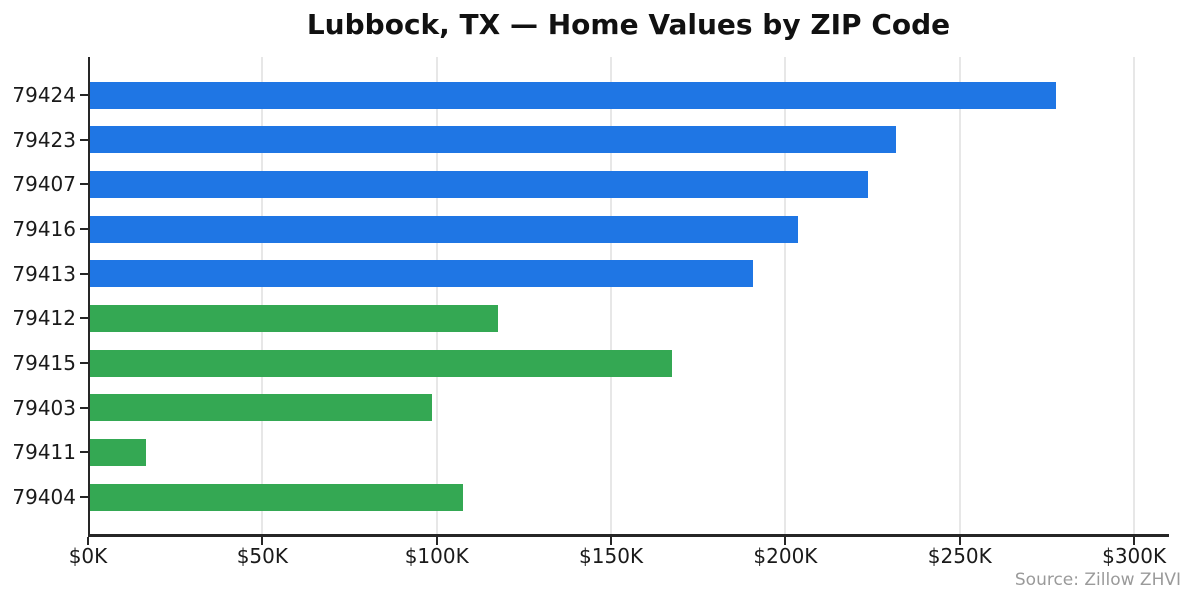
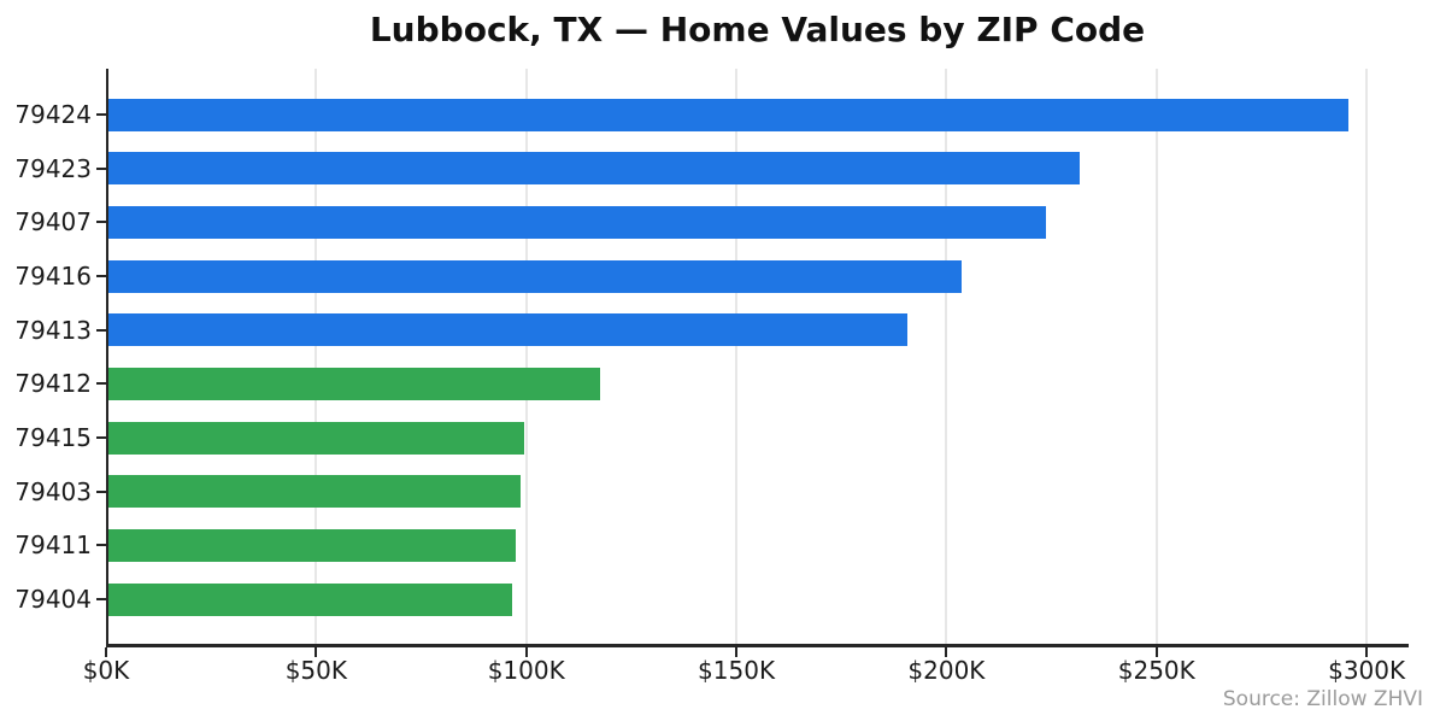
79424: $277K -> $295K
79415: $167K -> $99K
79411: $16K -> $97K
79404: $107K -> $96K
